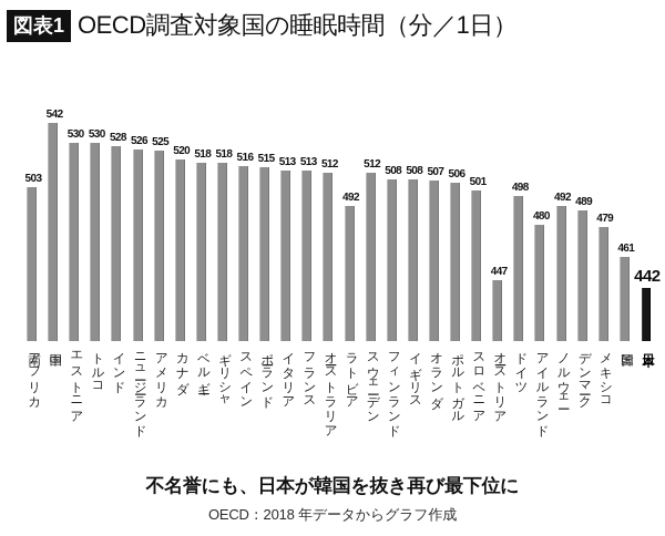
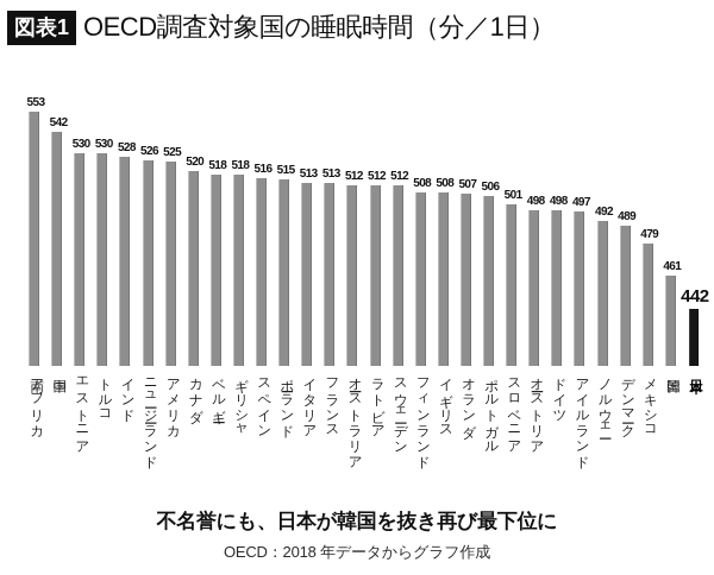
南アフリカ: 503 -> 553
ラトビア: 492 -> 512
オーストリア: 447 -> 498
アイルランド: 480 -> 497
